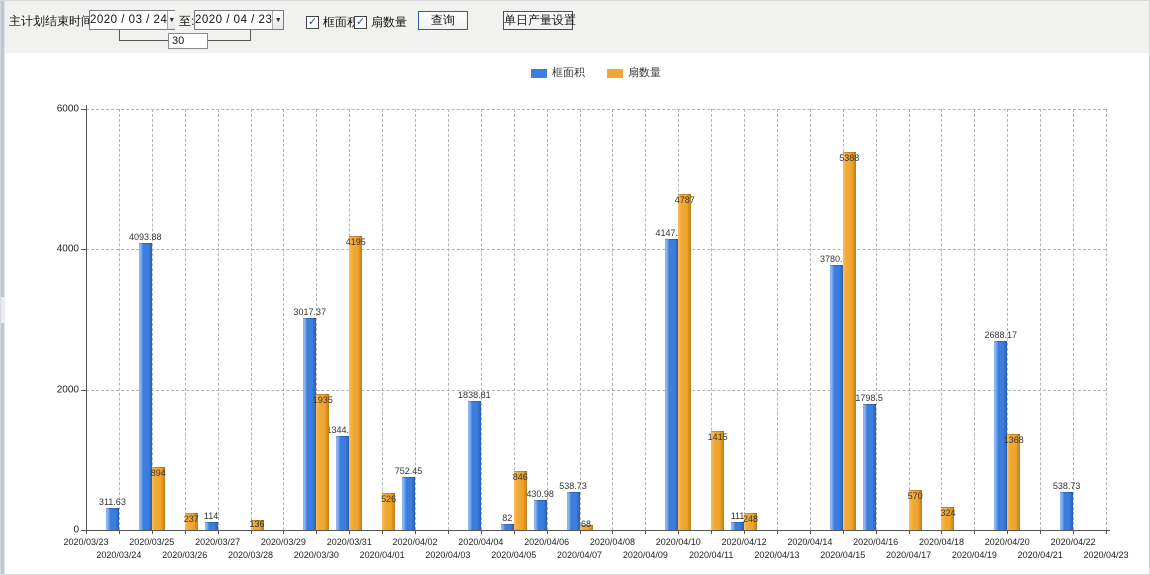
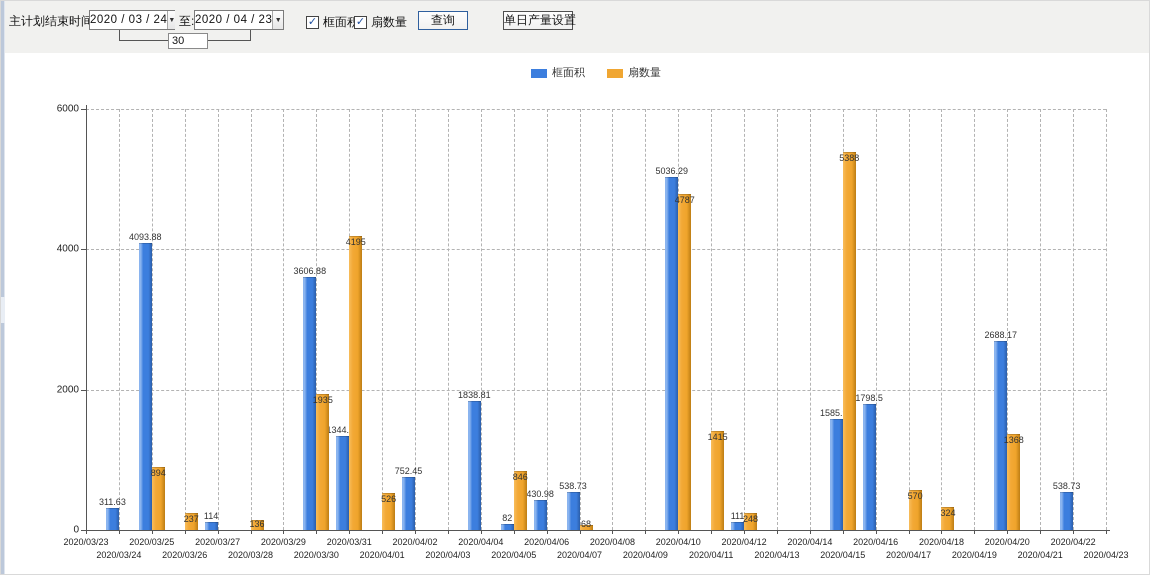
框面积/2020/03/30: 3017.37 -> 3606.88
框面积/2020/04/10: 4147.87 -> 5036.29
框面积/2020/04/15: 3780.05 -> 1585.96
